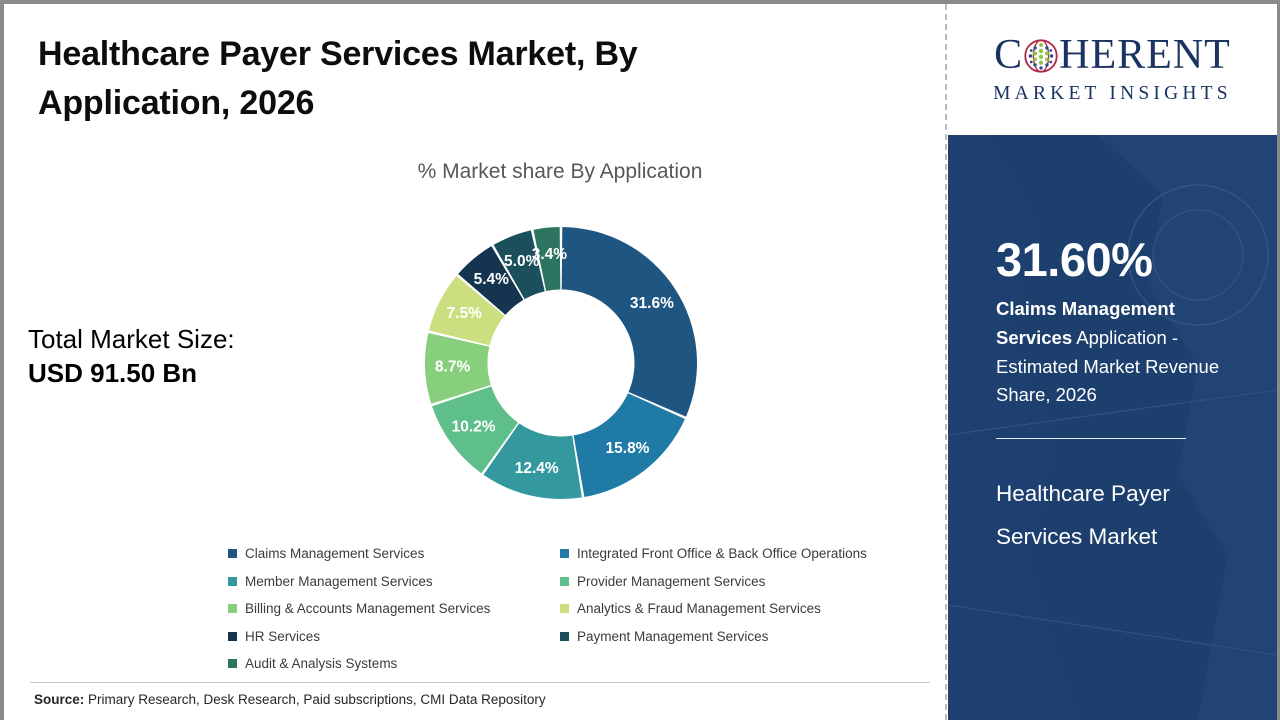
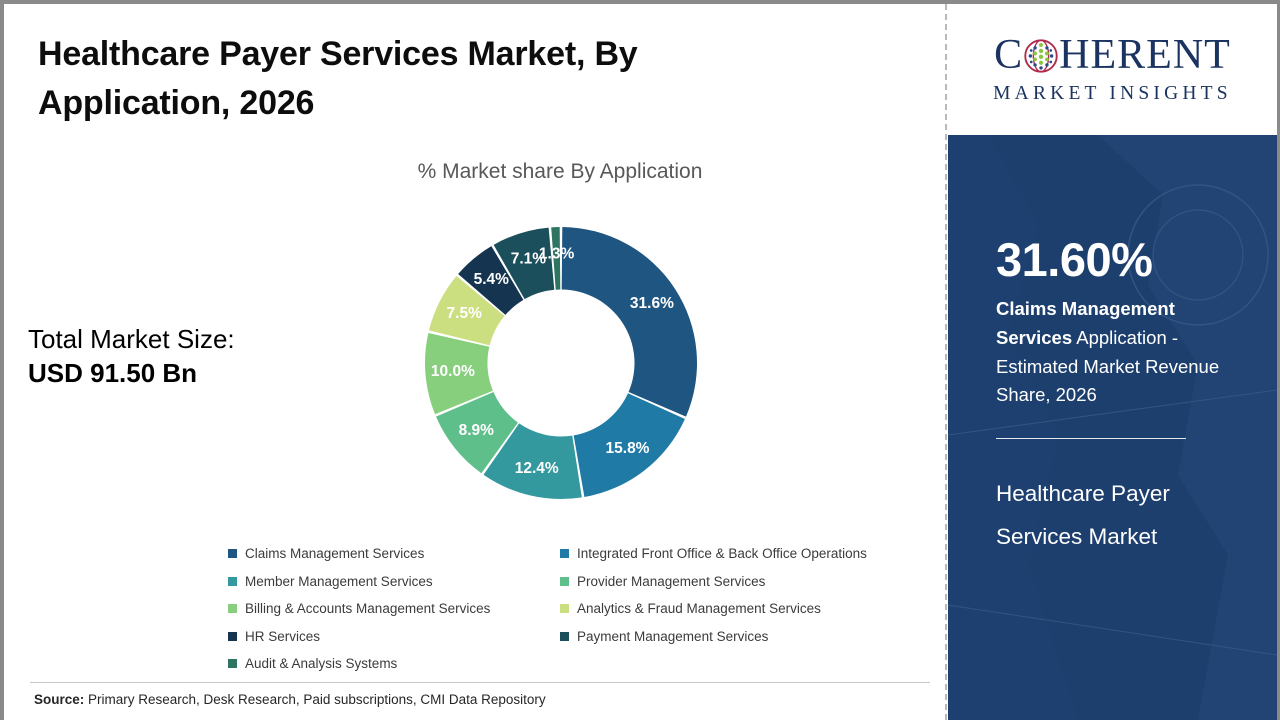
Provider Management Services: 10.2% -> 8.9%
Billing & Accounts Management Services: 8.7% -> 10.0%
Payment Management Services: 5.0% -> 7.1%
Audit & Analysis Systems: 3.4% -> 1.3%
